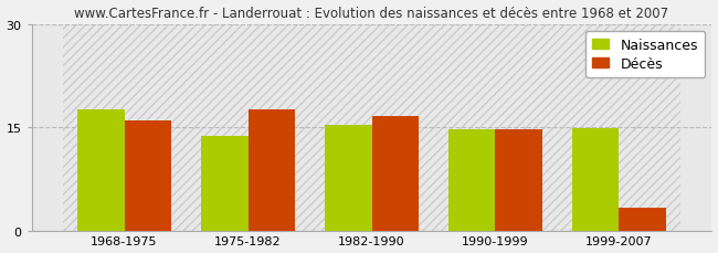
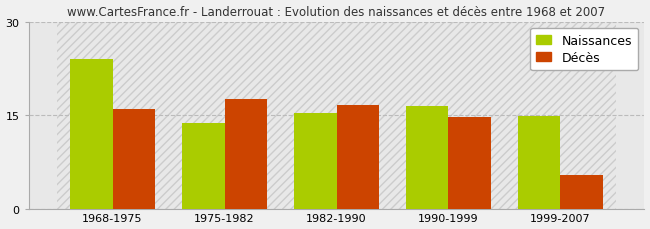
Naissances/1968-1975: 17.5 -> 24.0
Naissances/1990-1999: 14.7 -> 16.4
Décès/1999-2007: 3.3 -> 5.4
